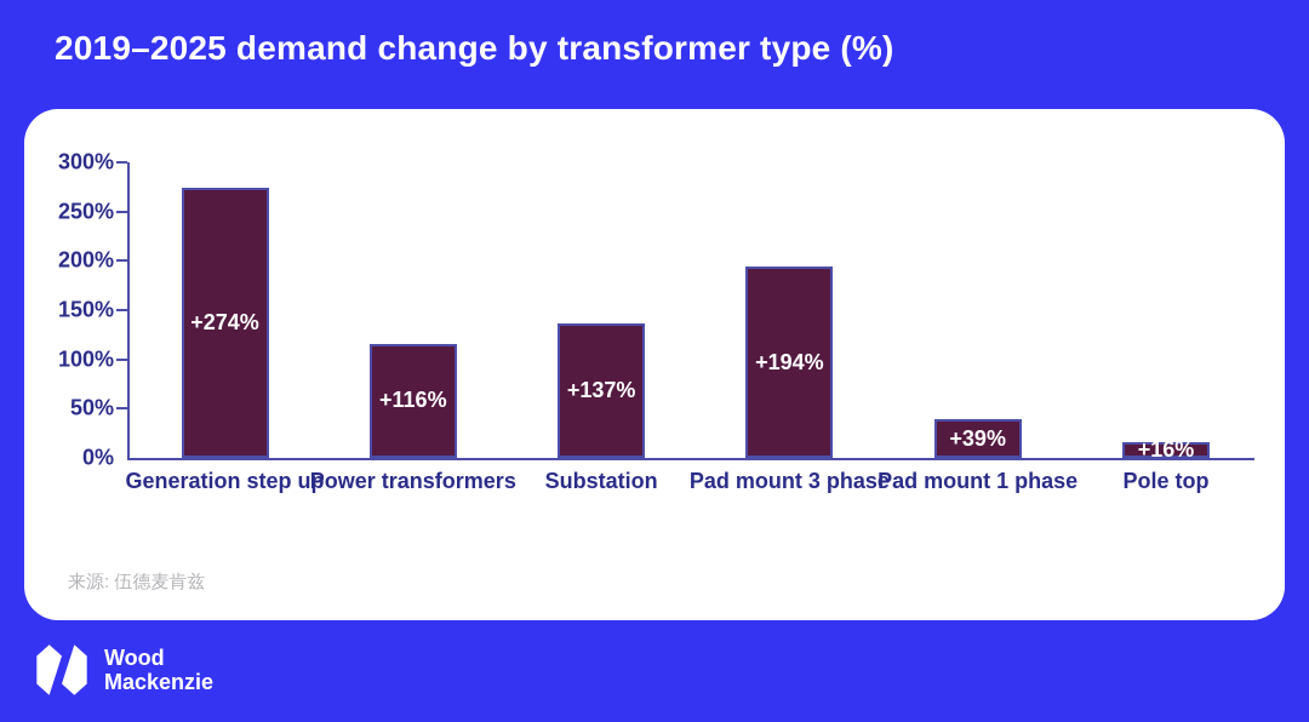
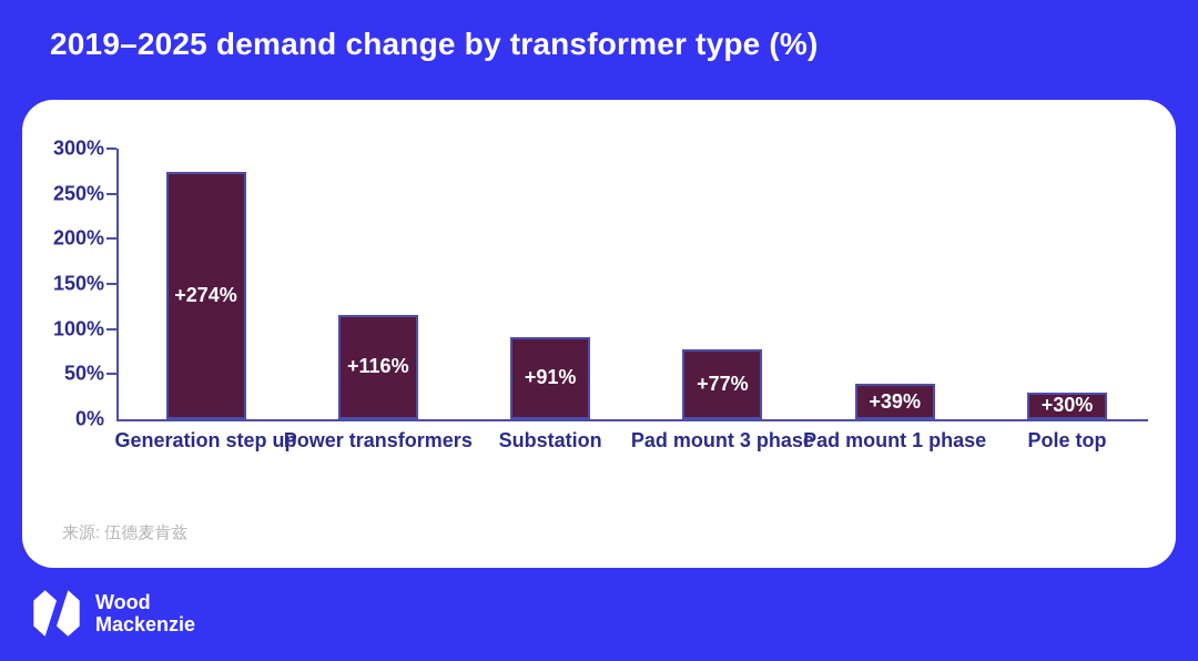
Substation: +137% -> +91%
Pad mount 3 phase: +194% -> +77%
Pole top: +16% -> +30%
